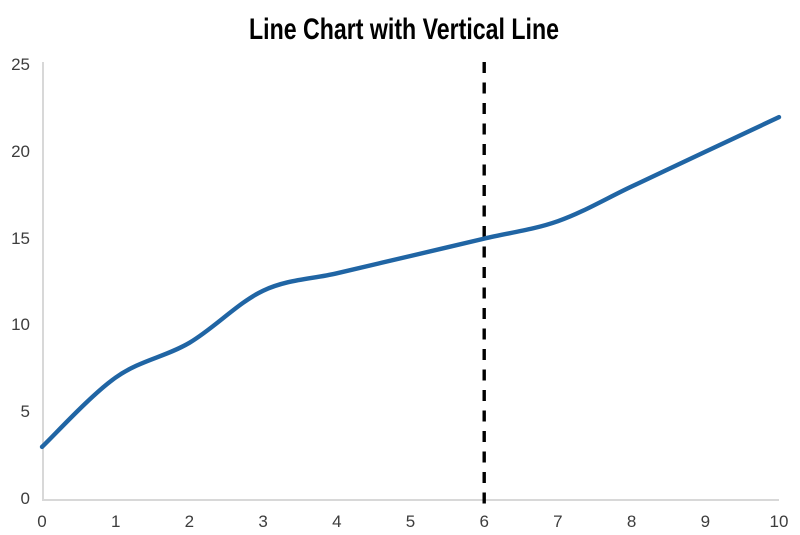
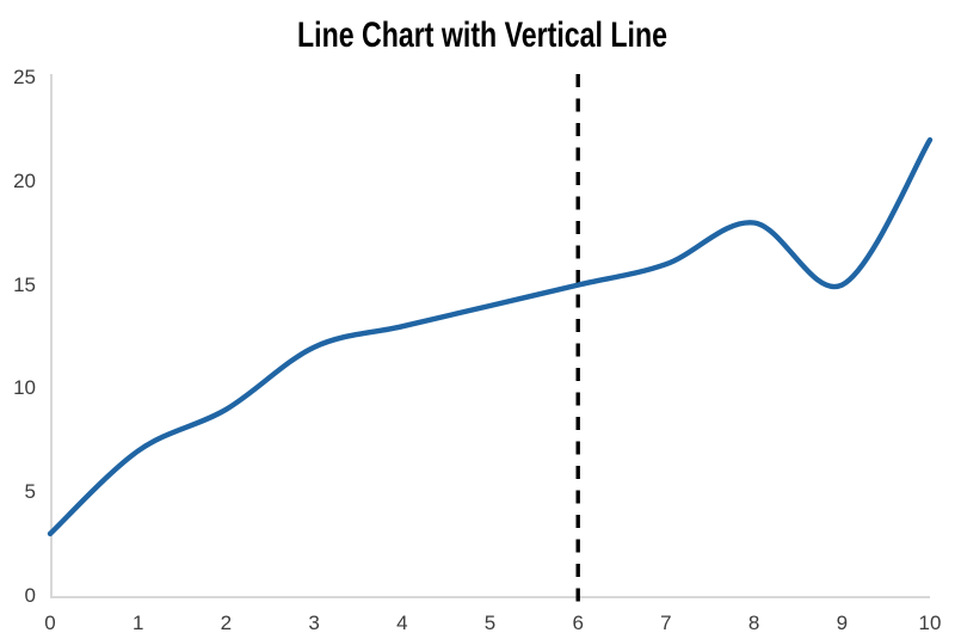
9: 20 -> 15
